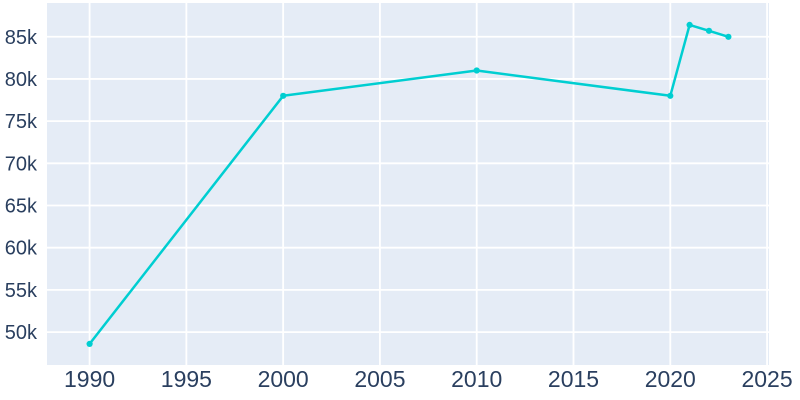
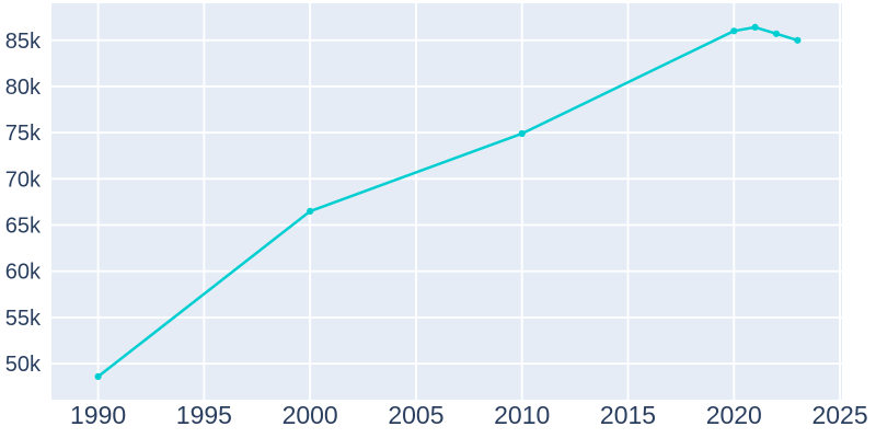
2000: 78k -> 66k
2010: 81k -> 75k
2020: 78k -> 86k
